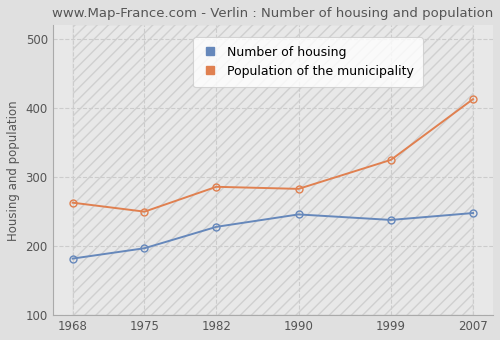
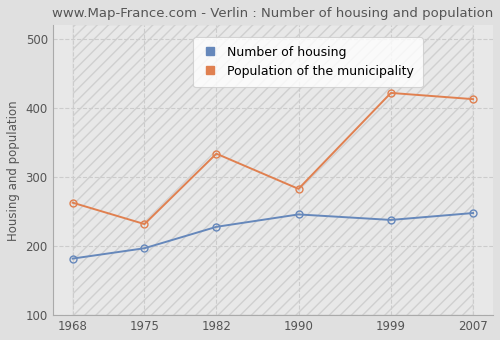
Population of the municipality/1975: 250 -> 232
Population of the municipality/1982: 286 -> 334
Population of the municipality/1999: 325 -> 422
